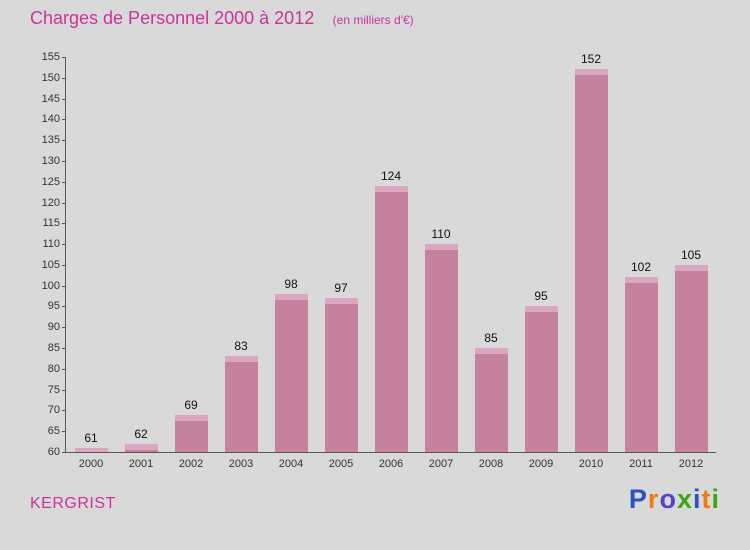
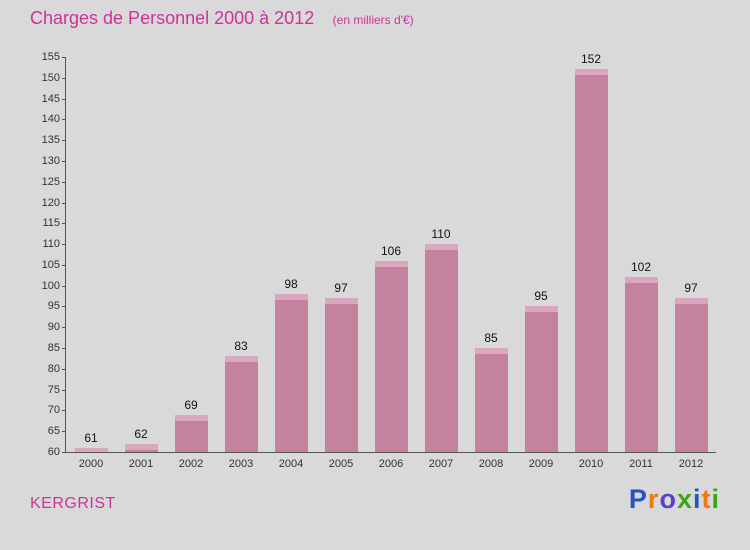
2006: 124 -> 106
2012: 105 -> 97
